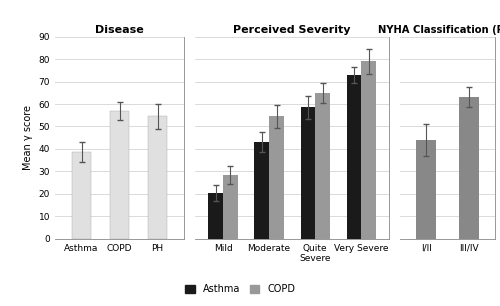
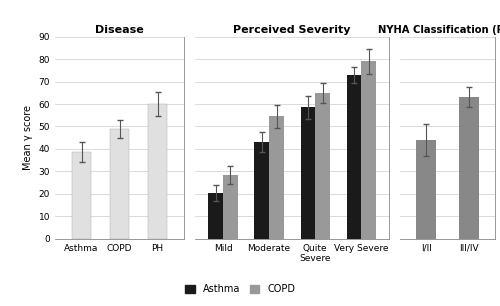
Disease/COPD: 57.0 -> 49.0
Disease/PH: 54.5 -> 60.0
